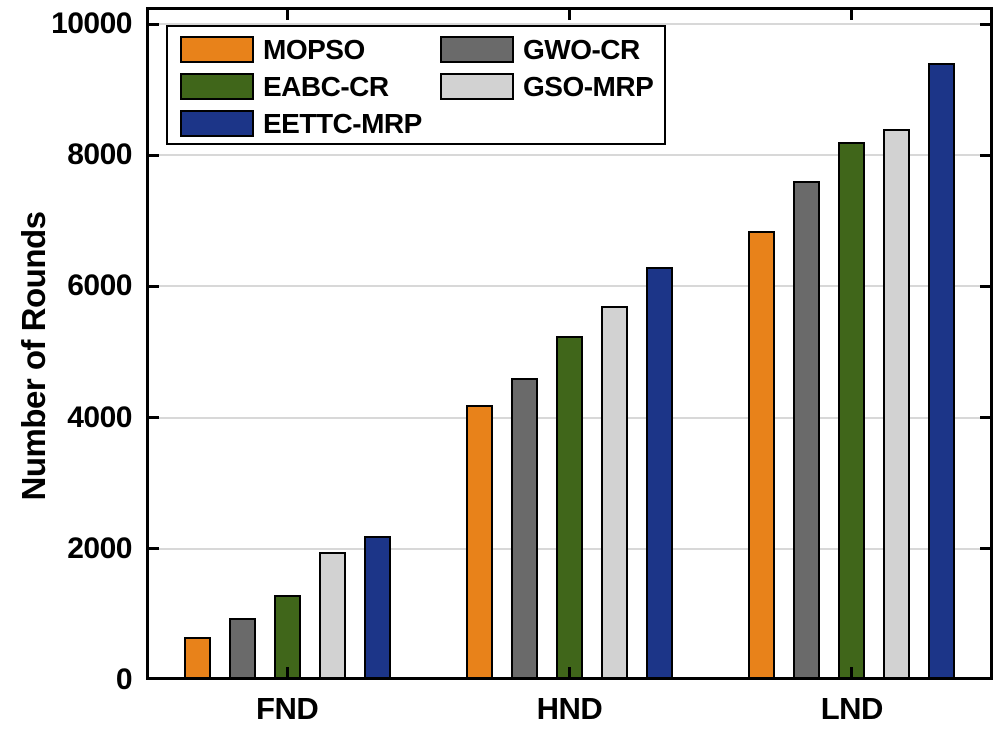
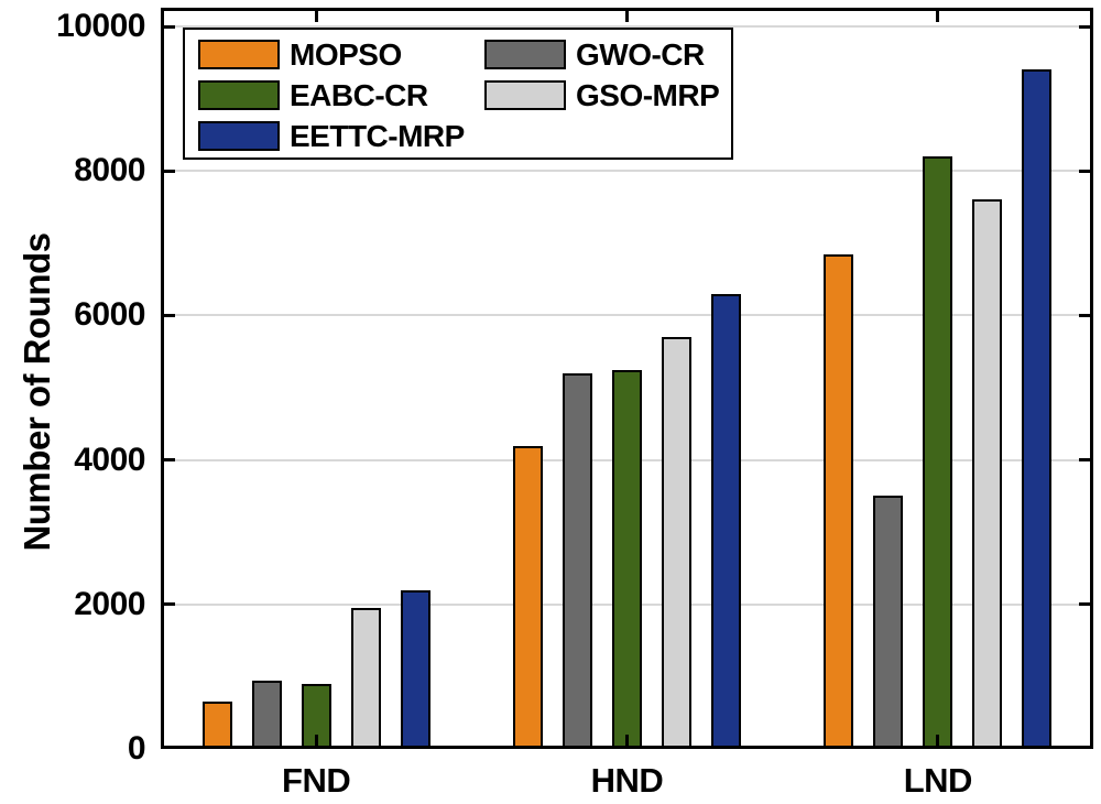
EABC-CR/FND: 1300 -> 900
GWO-CR/HND: 4600 -> 5200
GWO-CR/LND: 7600 -> 3500
GSO-MRP/LND: 8400 -> 7600
